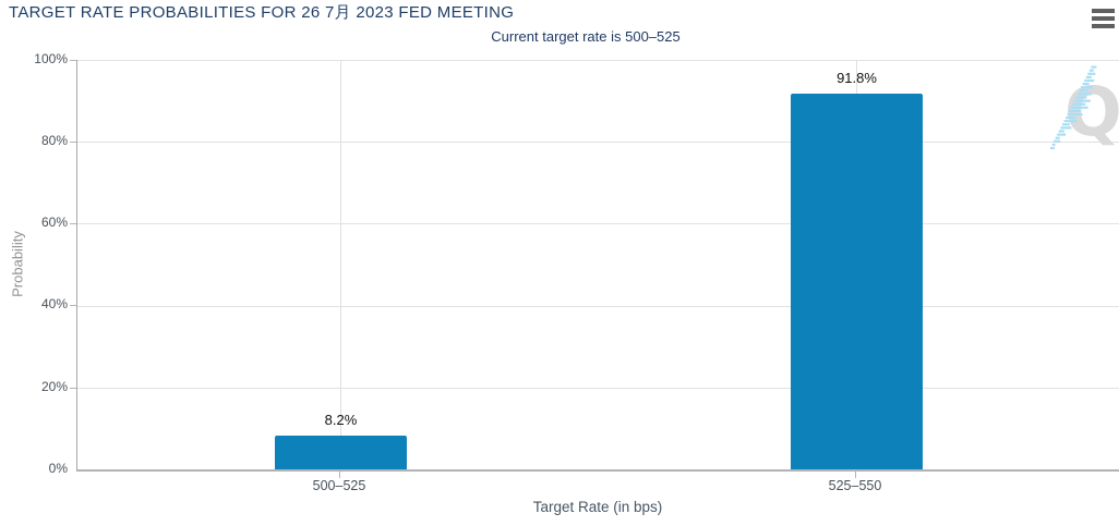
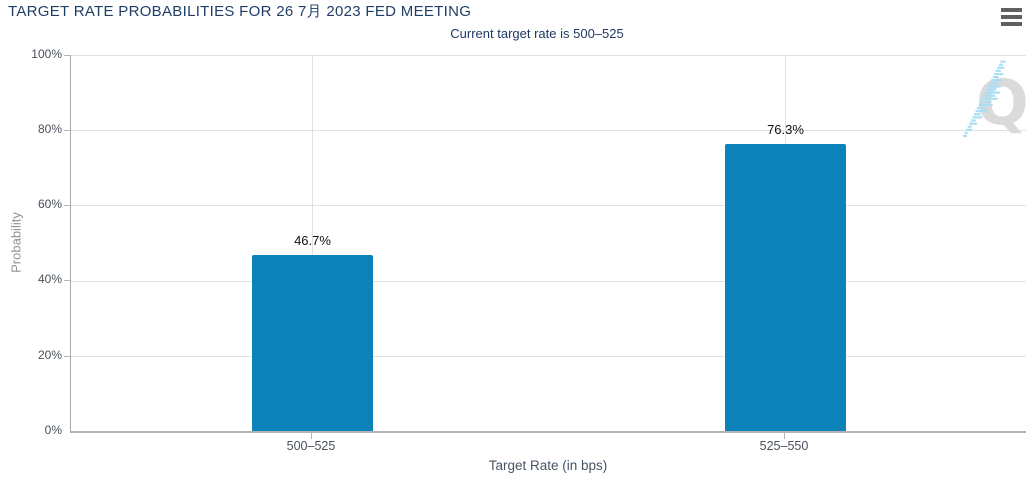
500–525: 8.2% -> 46.7%
525–550: 91.8% -> 76.3%
